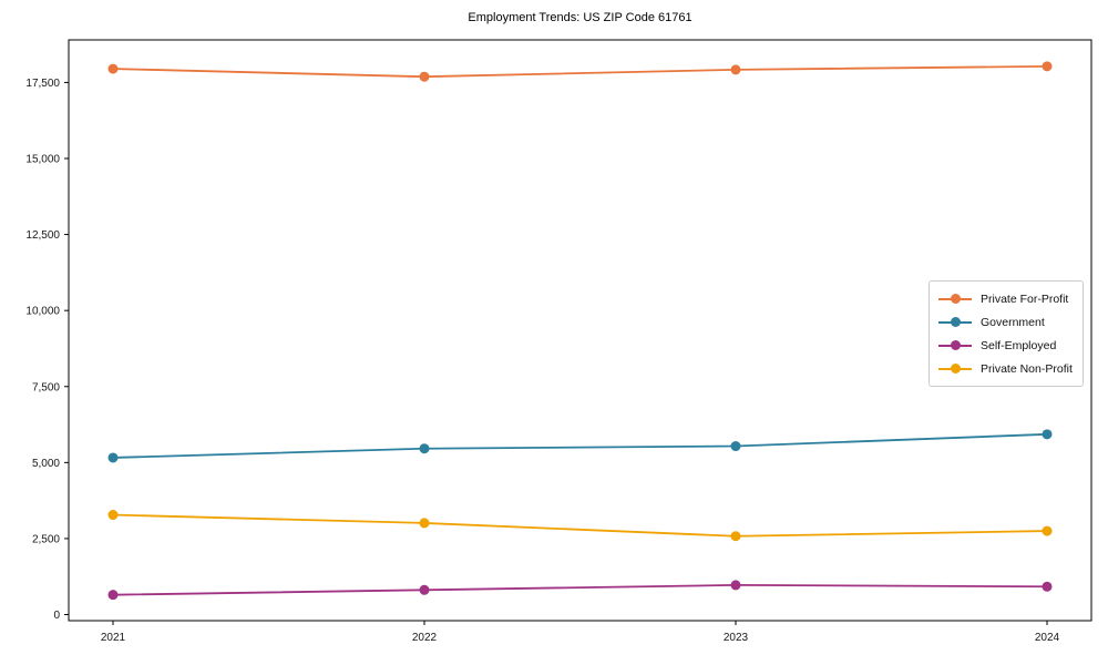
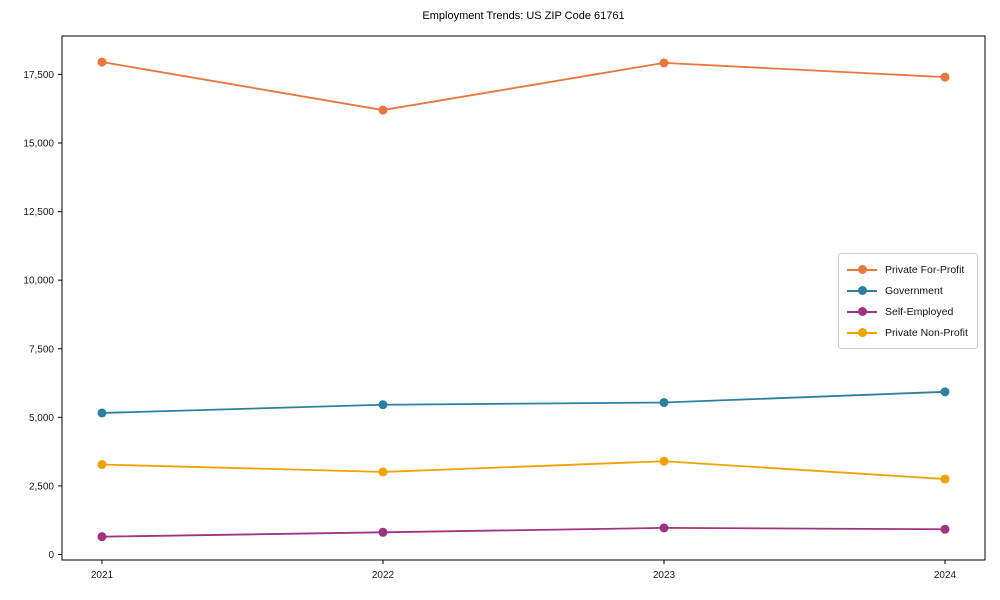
Private For-Profit/2022: 17700 -> 16200
Private Non-Profit/2023: 2600 -> 3400
Private For-Profit/2024: 18000 -> 17400
